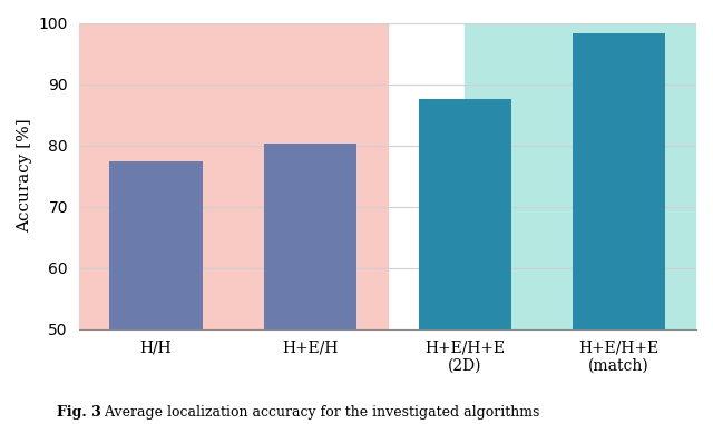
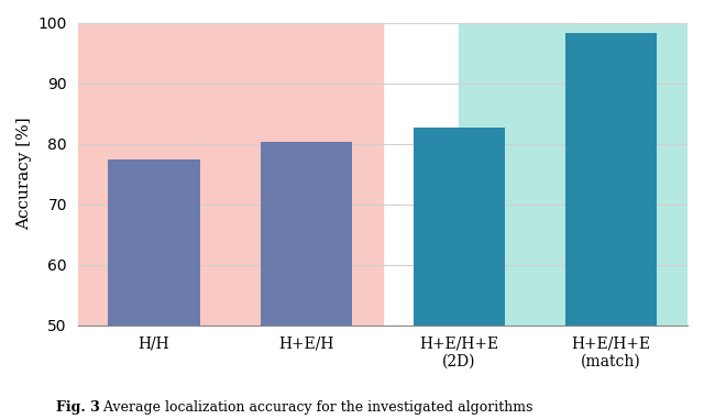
H+E/H+E (2D): 87.6 -> 82.7
